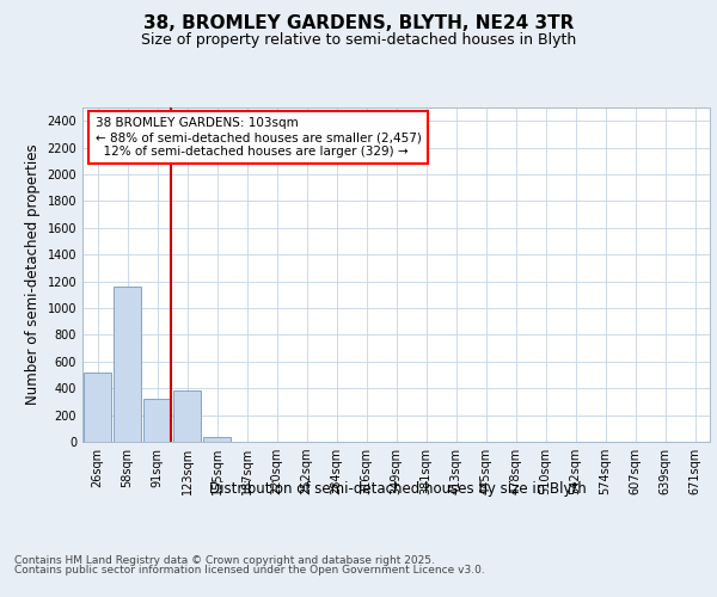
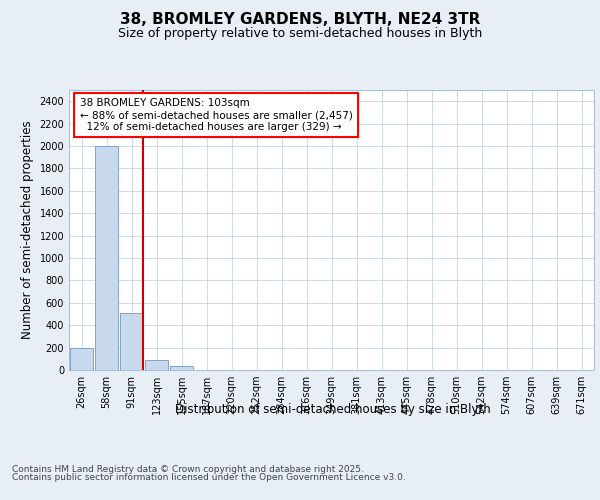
26sqm: 520 -> 200
58sqm: 1160 -> 2000
91sqm: 320 -> 510
123sqm: 380 -> 90
